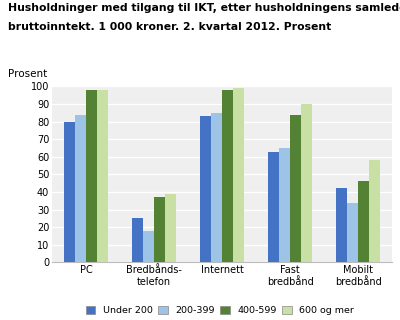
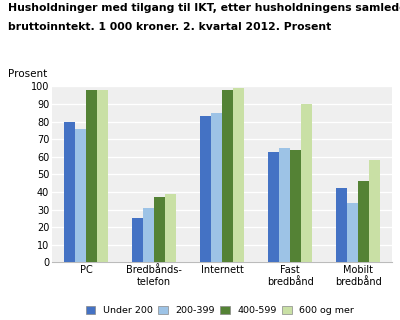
200-399/PC: 84 -> 76
200-399/Bredbånds- telefon: 18 -> 31
400-599/Fast bredbånd: 84 -> 64
